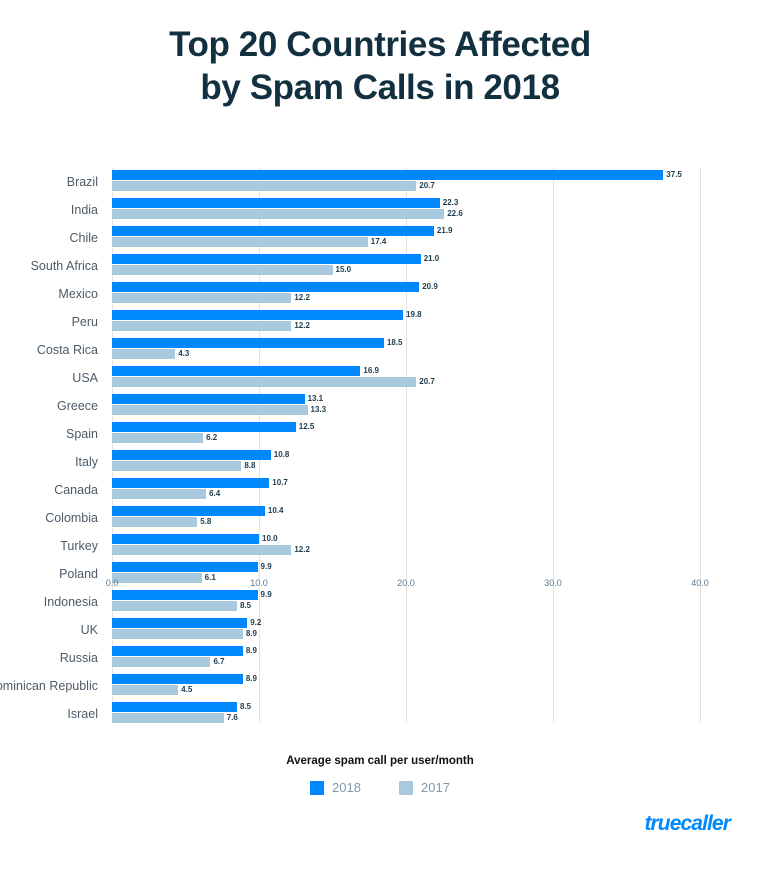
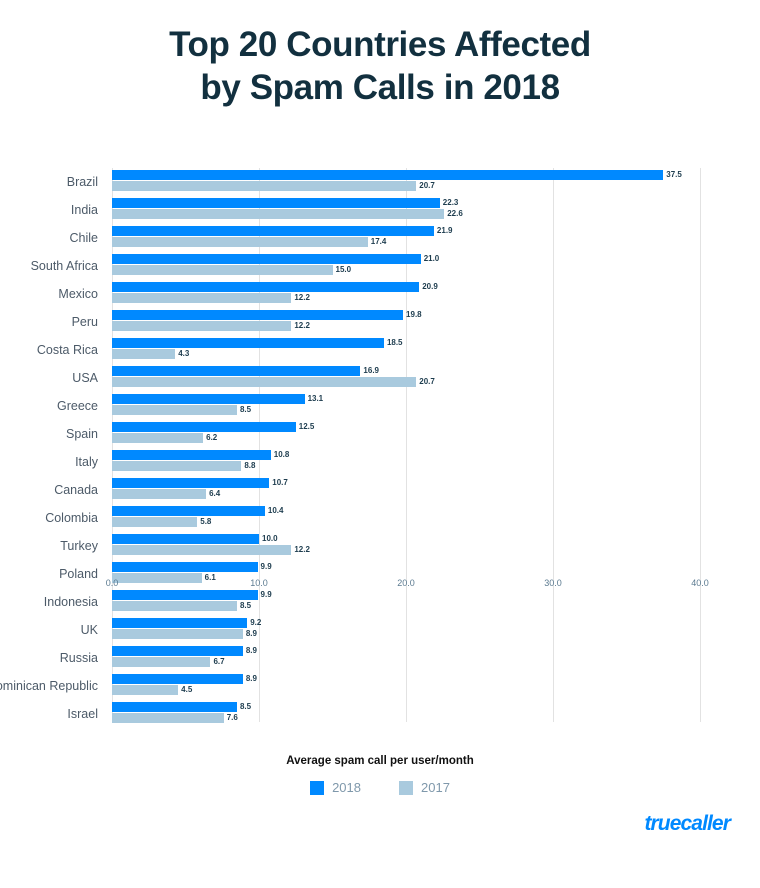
2017/Greece: 13.3 -> 8.5
